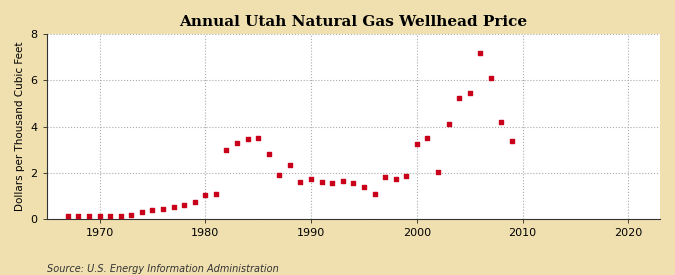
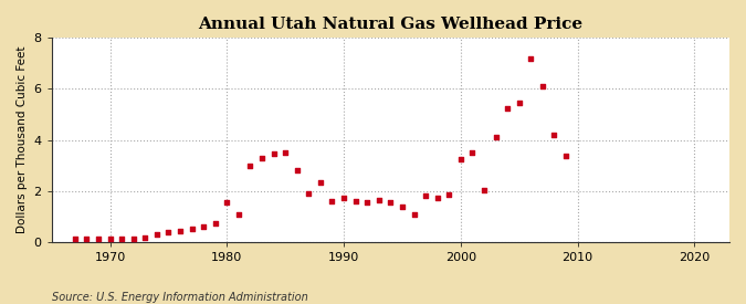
1980: 1.05 -> 1.55
